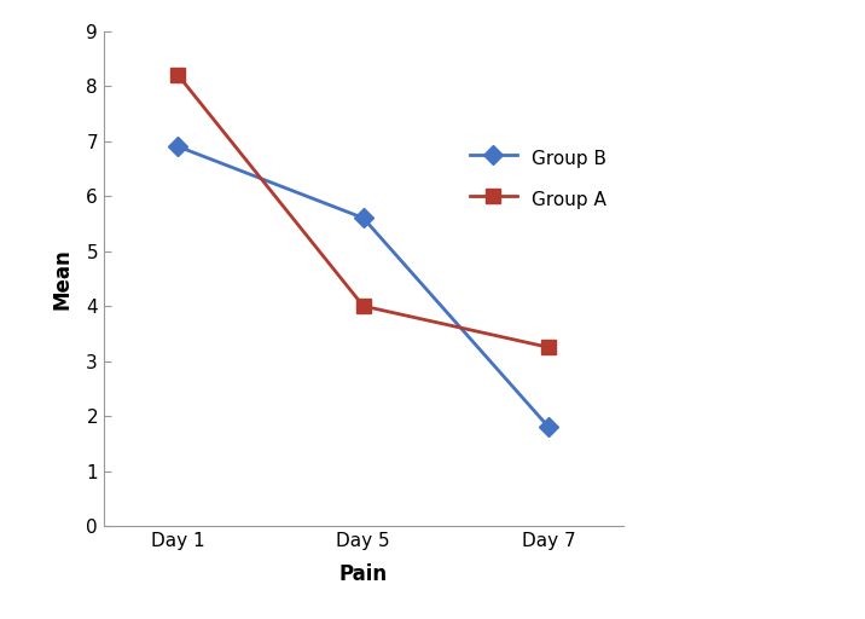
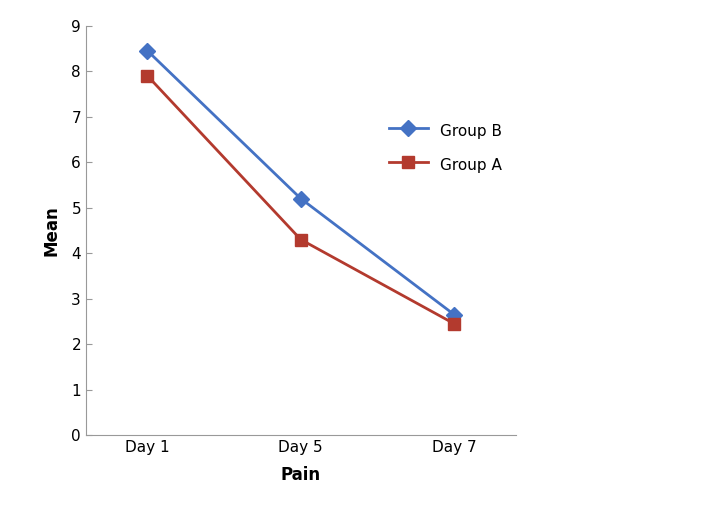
Group B/Day 1: 6.90 -> 8.45
Group A/Day 1: 8.20 -> 7.90
Group B/Day 5: 5.60 -> 5.20
Group A/Day 5: 4.00 -> 4.30
Group B/Day 7: 1.80 -> 2.65
Group A/Day 7: 3.25 -> 2.45
